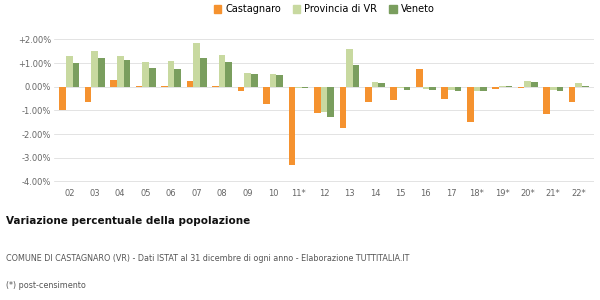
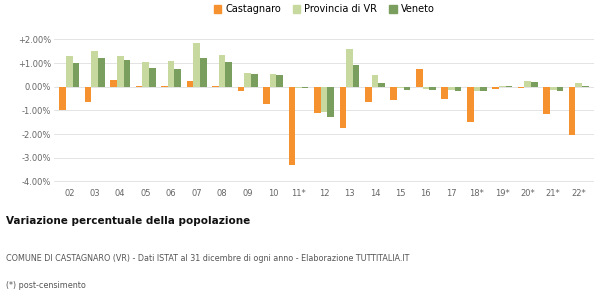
Provincia di VR/14: 0.20% -> 0.50%
Castagnaro/22*: -0.65% -> -2.05%
